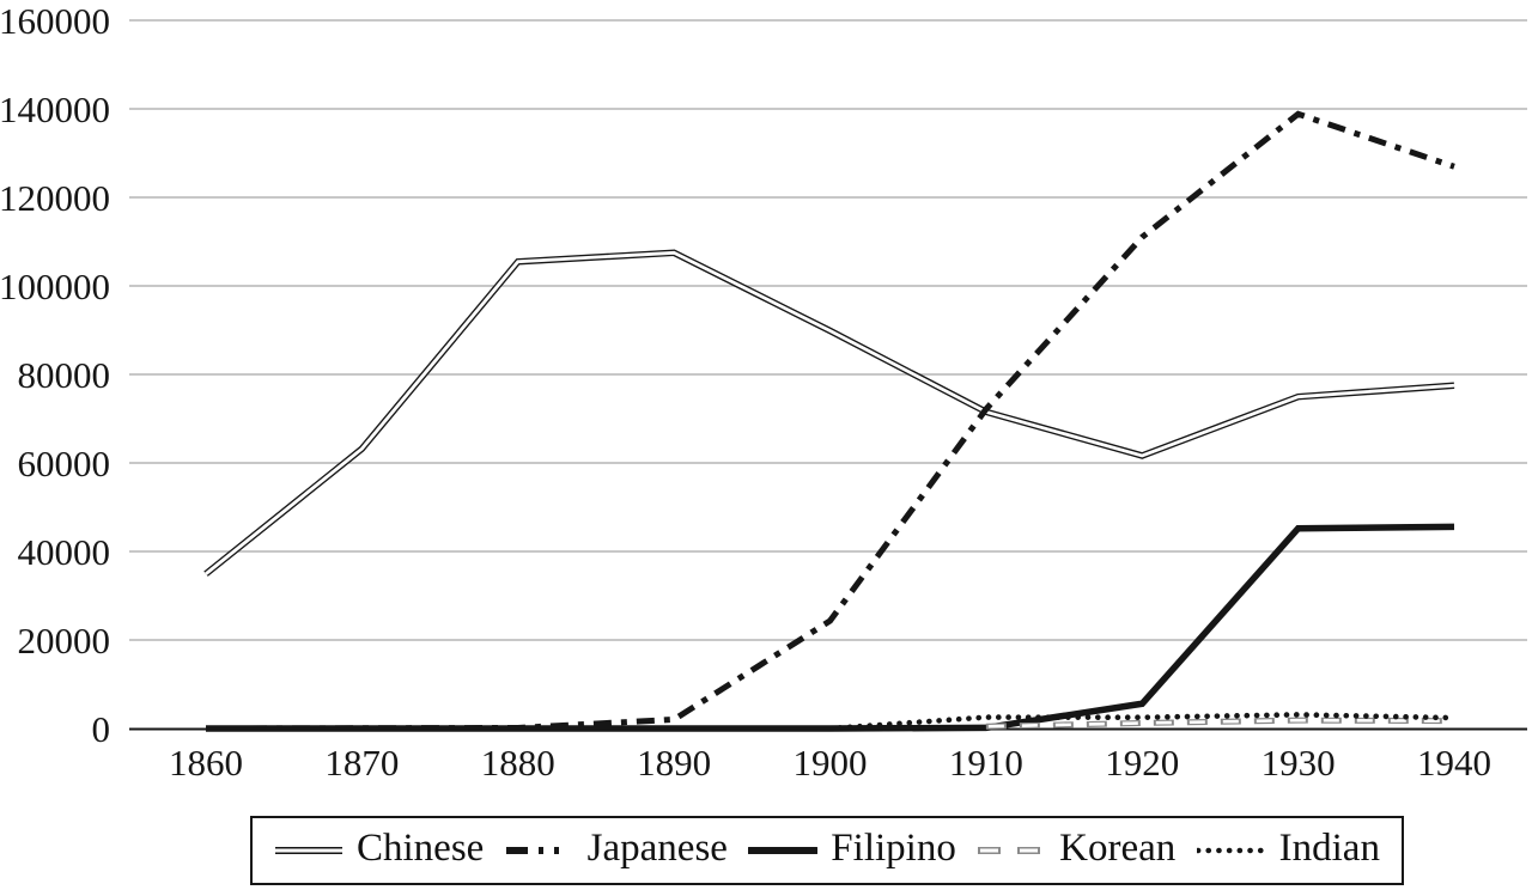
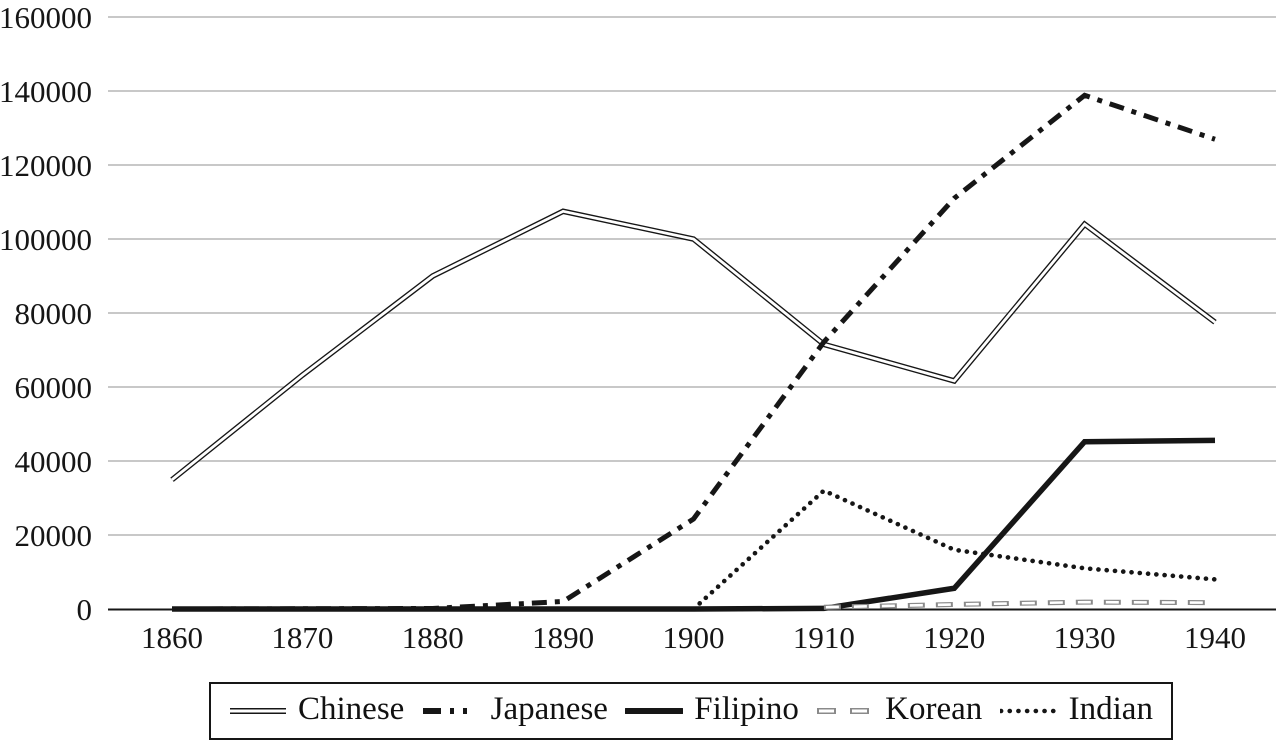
Chinese/1880: 105000 -> 90000
Chinese/1900: 90000 -> 100000
Indian/1910: 3000 -> 32000
Indian/1920: 3000 -> 16000
Chinese/1930: 75000 -> 104000
Indian/1930: 3000 -> 11000
Indian/1940: 2000 -> 8000
